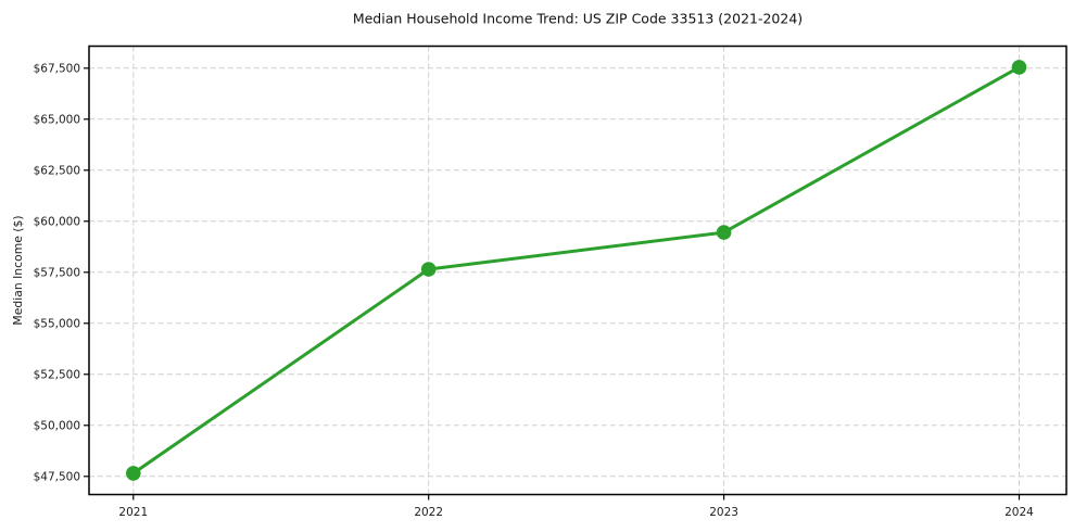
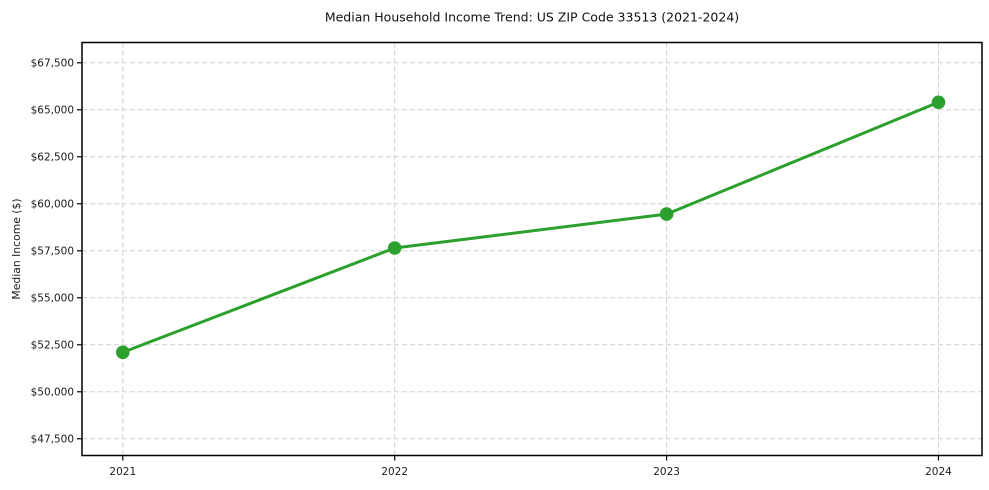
2021: $47600 -> $52100
2024: $67600 -> $65400
